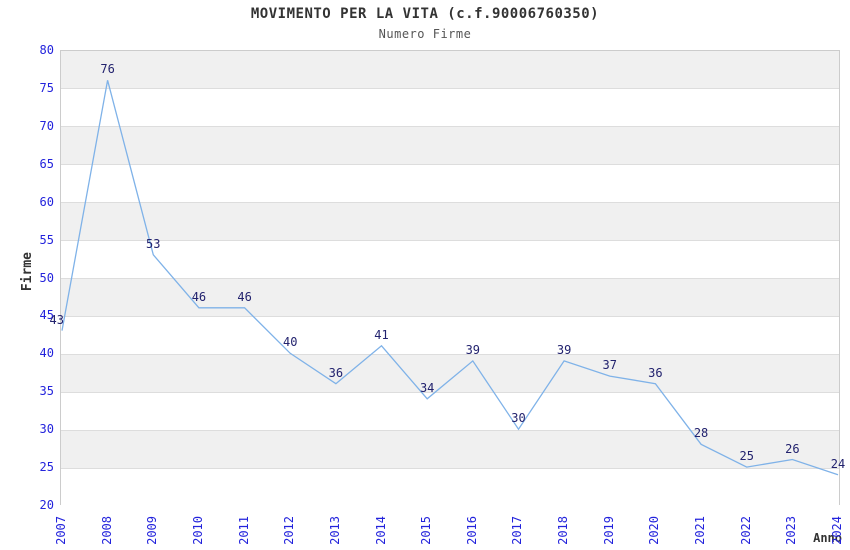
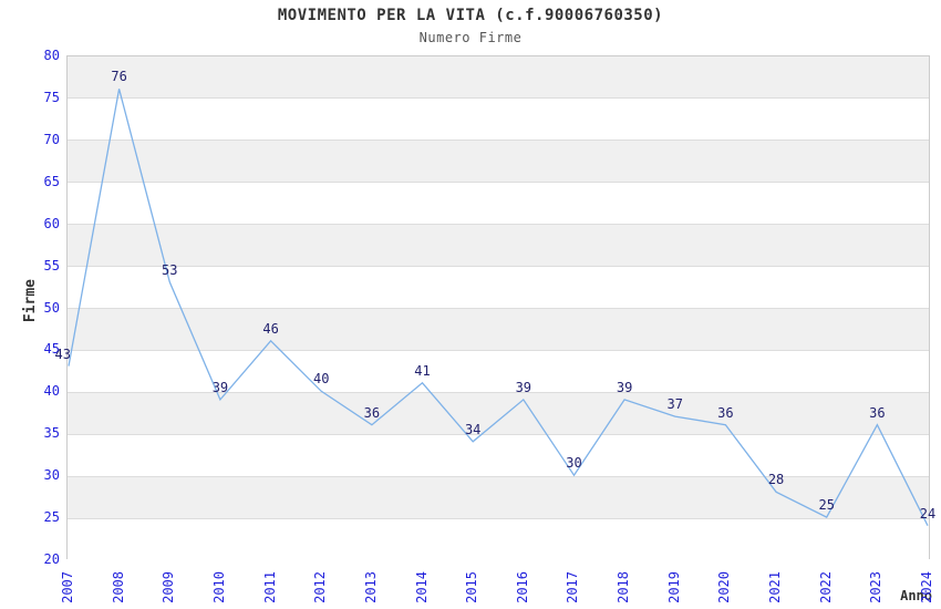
2010: 46 -> 39
2023: 26 -> 36
